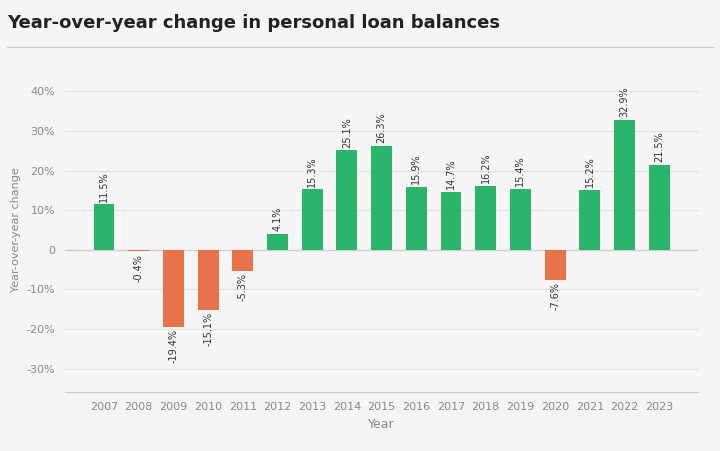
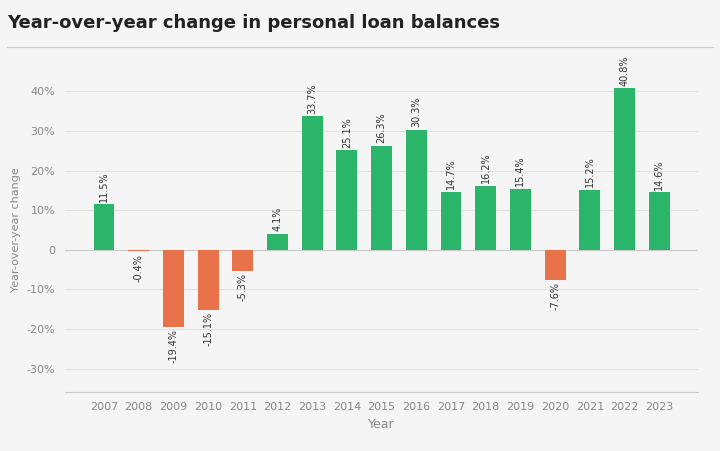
2013: 15.3% -> 33.7%
2016: 15.9% -> 30.3%
2022: 32.9% -> 40.8%
2023: 21.5% -> 14.6%
